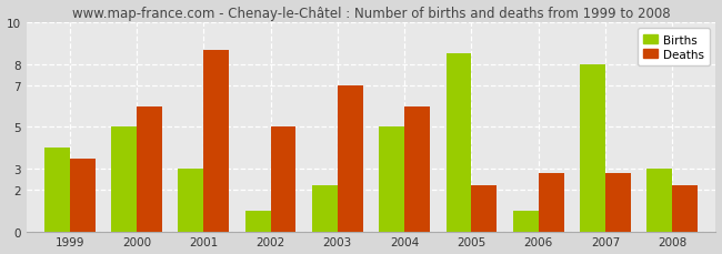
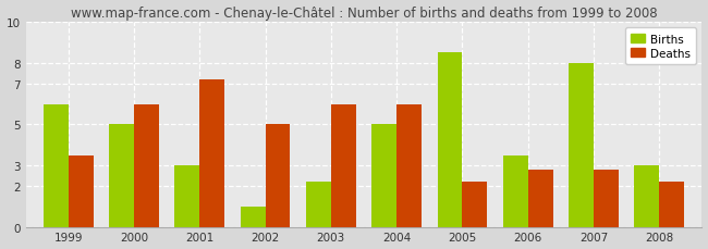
Births/1999: 4.0 -> 6.0
Deaths/2001: 8.7 -> 7.2
Deaths/2003: 7.0 -> 6.0
Births/2006: 1.0 -> 3.5
